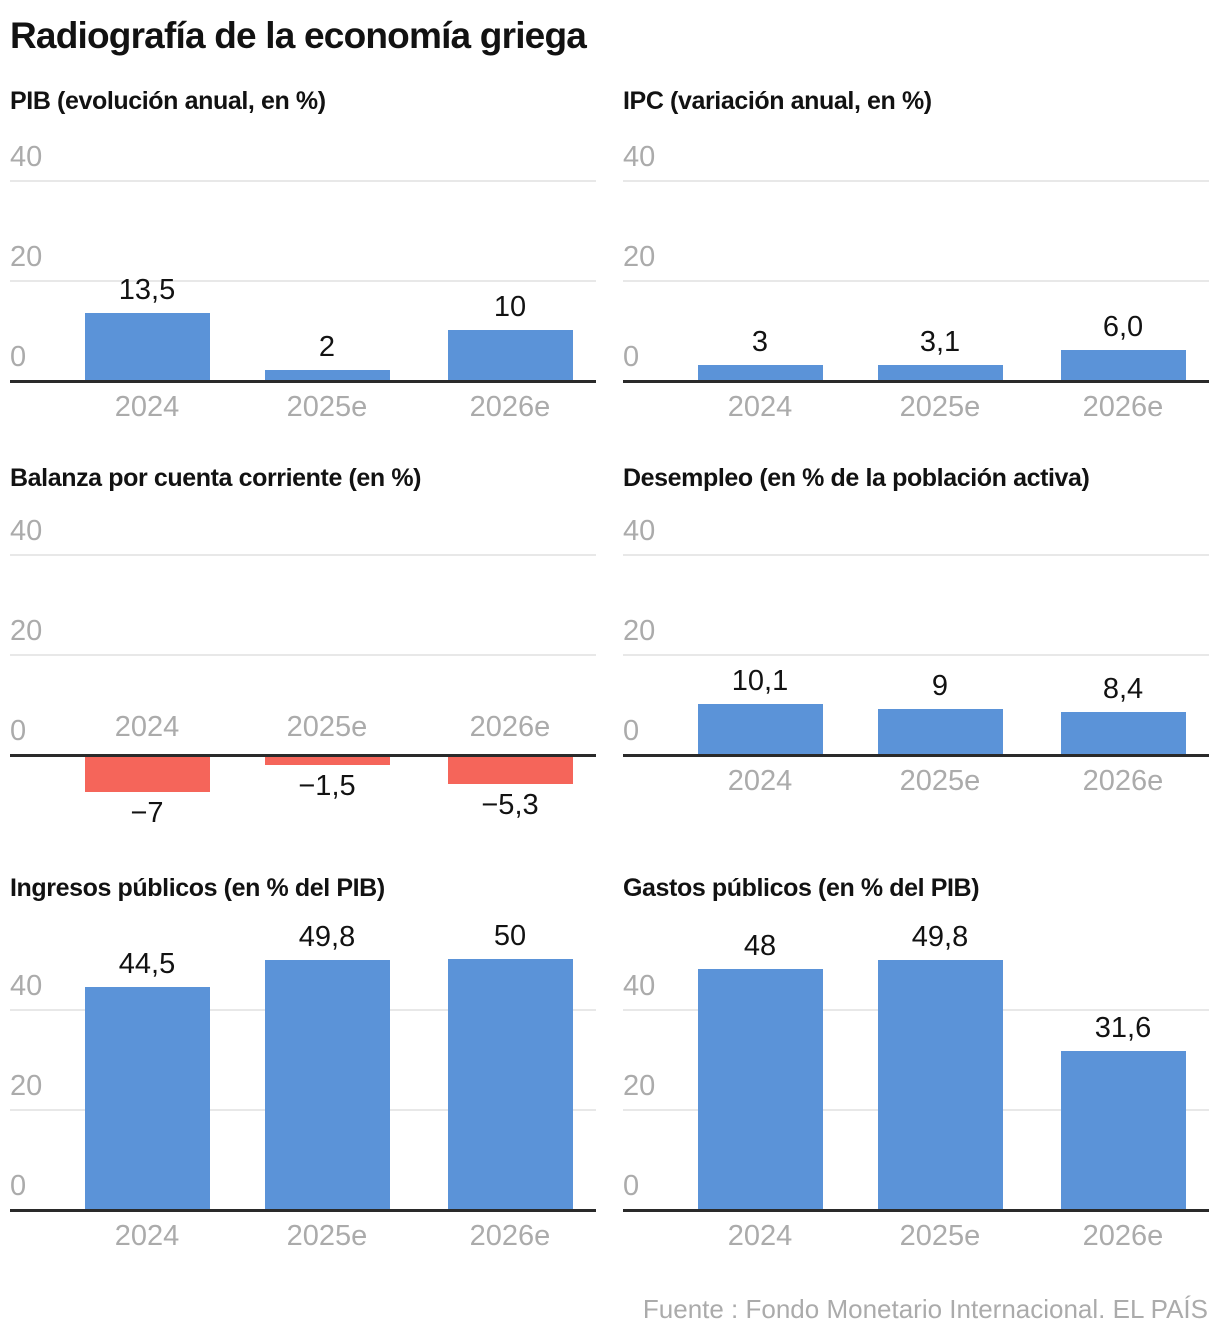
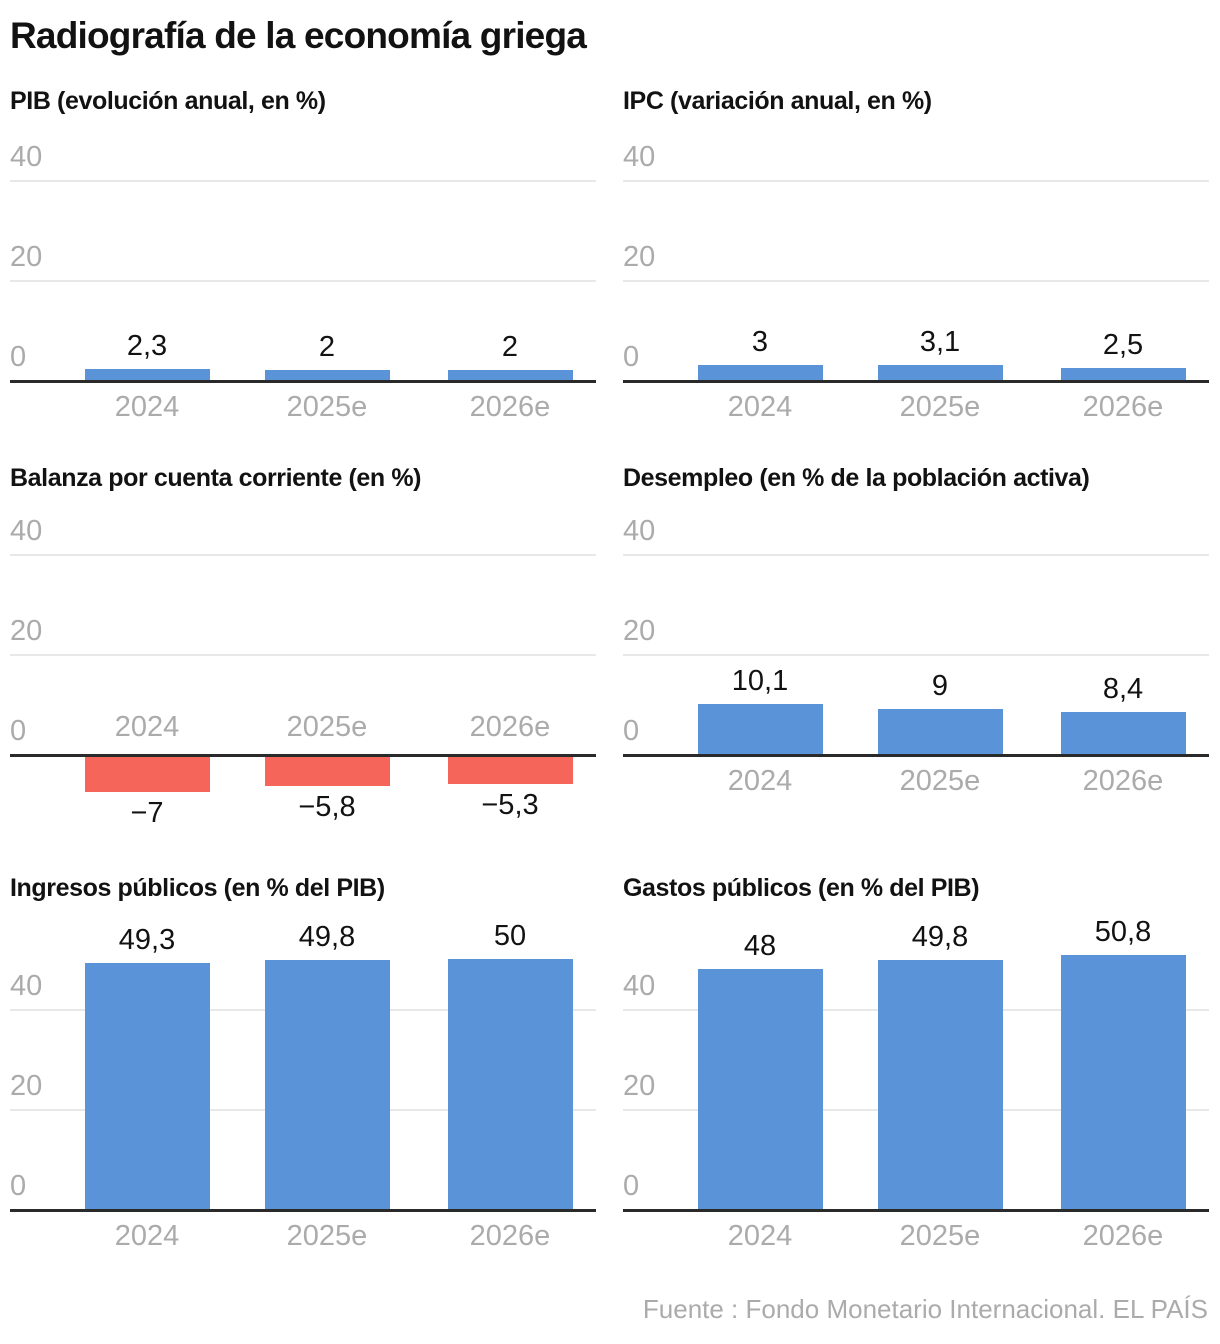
PIB (evolución anual, en %)/2024: 13,5 -> 2,3
PIB (evolución anual, en %)/2026e: 10 -> 2
IPC (variación anual, en %)/2026e: 6,0 -> 2,5
Balanza por cuenta corriente (en %)/2025e: −1,5 -> −5,8
Ingresos públicos (en % del PIB)/2024: 44,5 -> 49,3
Gastos públicos (en % del PIB)/2026e: 31,6 -> 50,8
